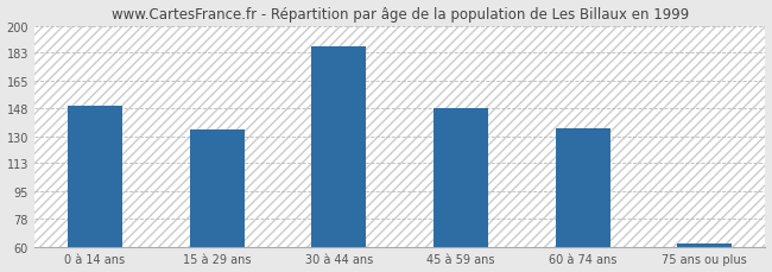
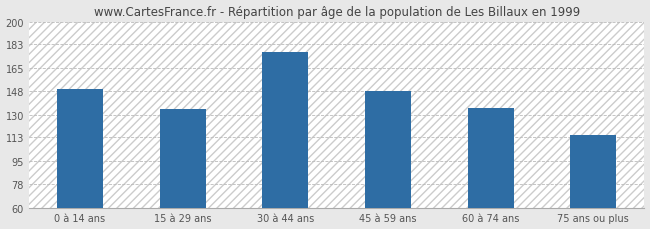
30 à 44 ans: 187 -> 177
75 ans ou plus: 62 -> 115
